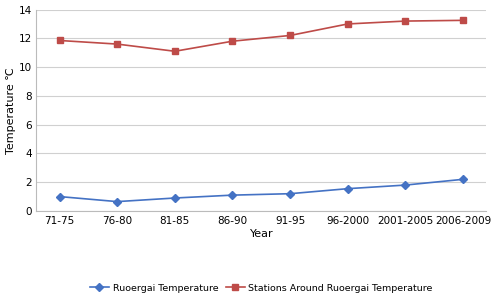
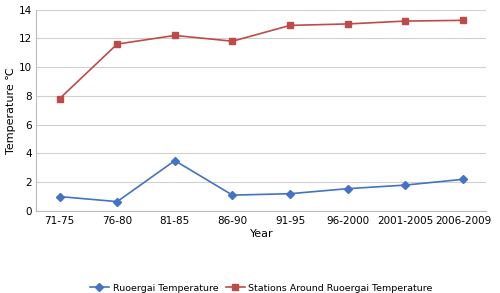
Stations Around Ruoergai Temperature/71-75: 11.8 -> 7.8
Ruoergai Temperature/81-85: 0.9 -> 3.5
Stations Around Ruoergai Temperature/81-85: 11.1 -> 12.2
Stations Around Ruoergai Temperature/91-95: 12.2 -> 12.9
